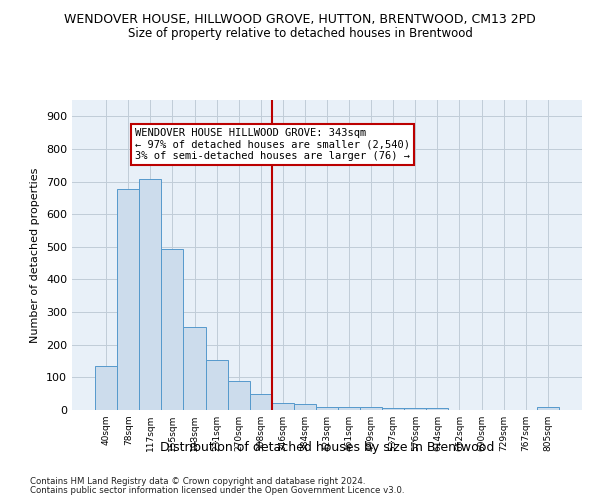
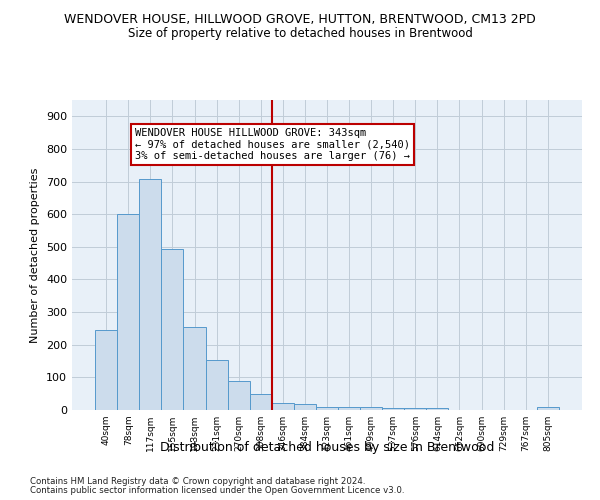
40sqm: 135 -> 245
78sqm: 678 -> 600
